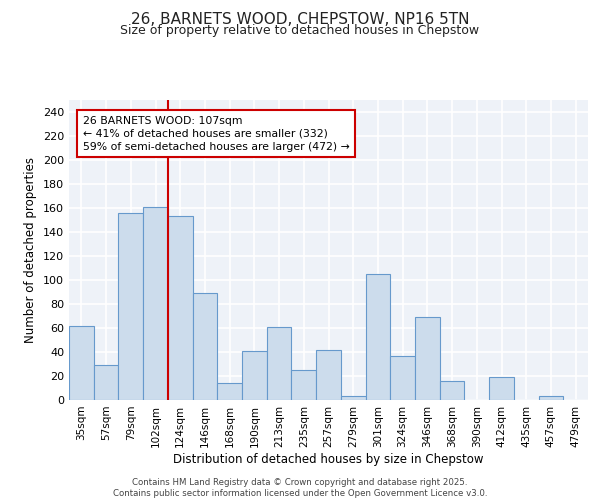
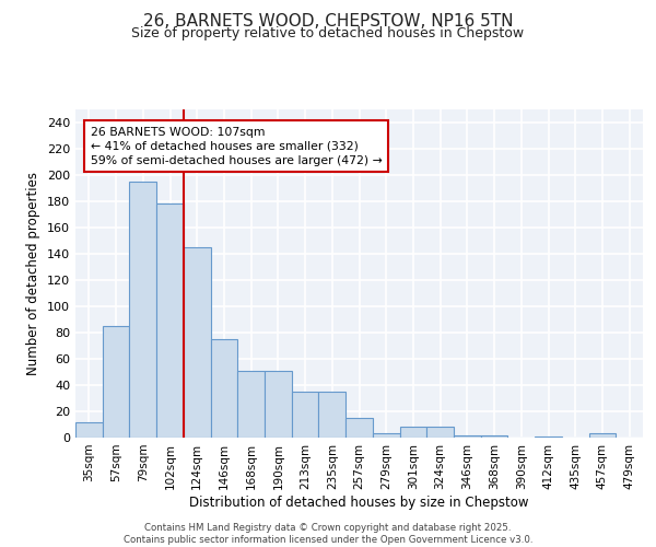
35sqm: 62 -> 12
57sqm: 29 -> 85
79sqm: 156 -> 195
102sqm: 161 -> 178
124sqm: 153 -> 145
146sqm: 89 -> 75
168sqm: 14 -> 51
190sqm: 41 -> 51
213sqm: 61 -> 35
235sqm: 25 -> 35
257sqm: 42 -> 15
301sqm: 105 -> 8
324sqm: 37 -> 8
346sqm: 69 -> 2
368sqm: 16 -> 2
412sqm: 19 -> 1
